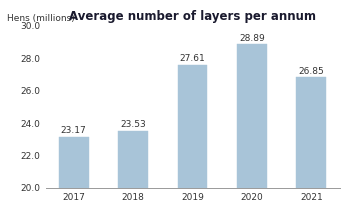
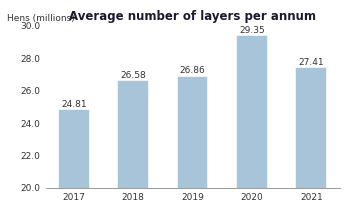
2017: 23.17 -> 24.81
2018: 23.53 -> 26.58
2019: 27.61 -> 26.86
2020: 28.89 -> 29.35
2021: 26.85 -> 27.41
